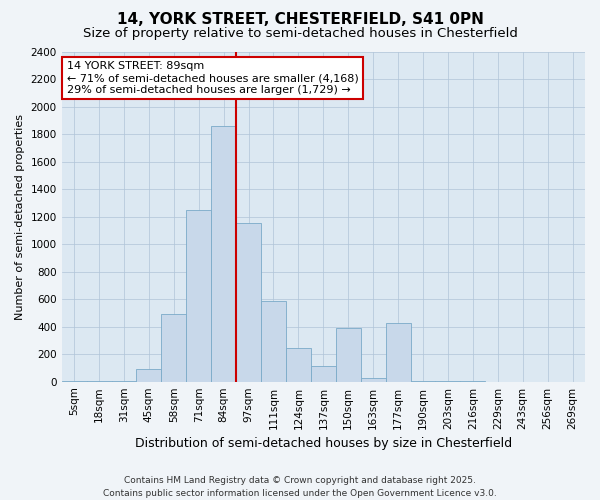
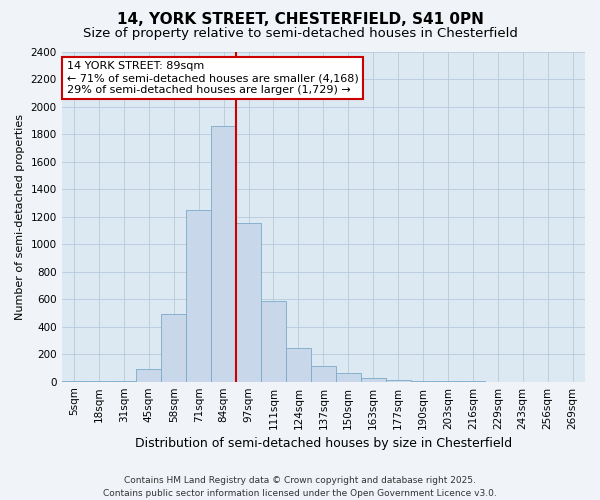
150sqm: 390 -> 60
177sqm: 430 -> 10
